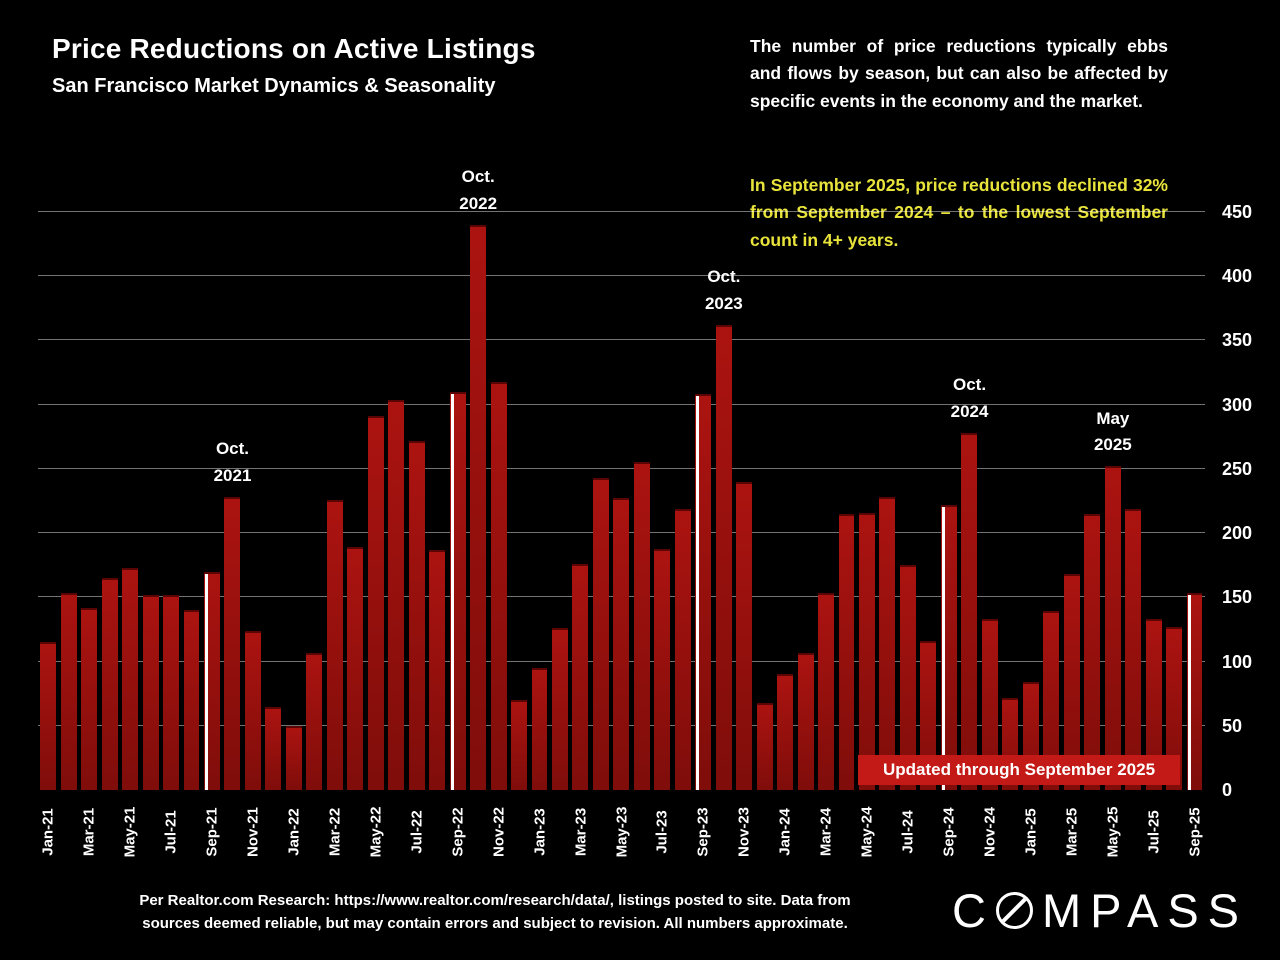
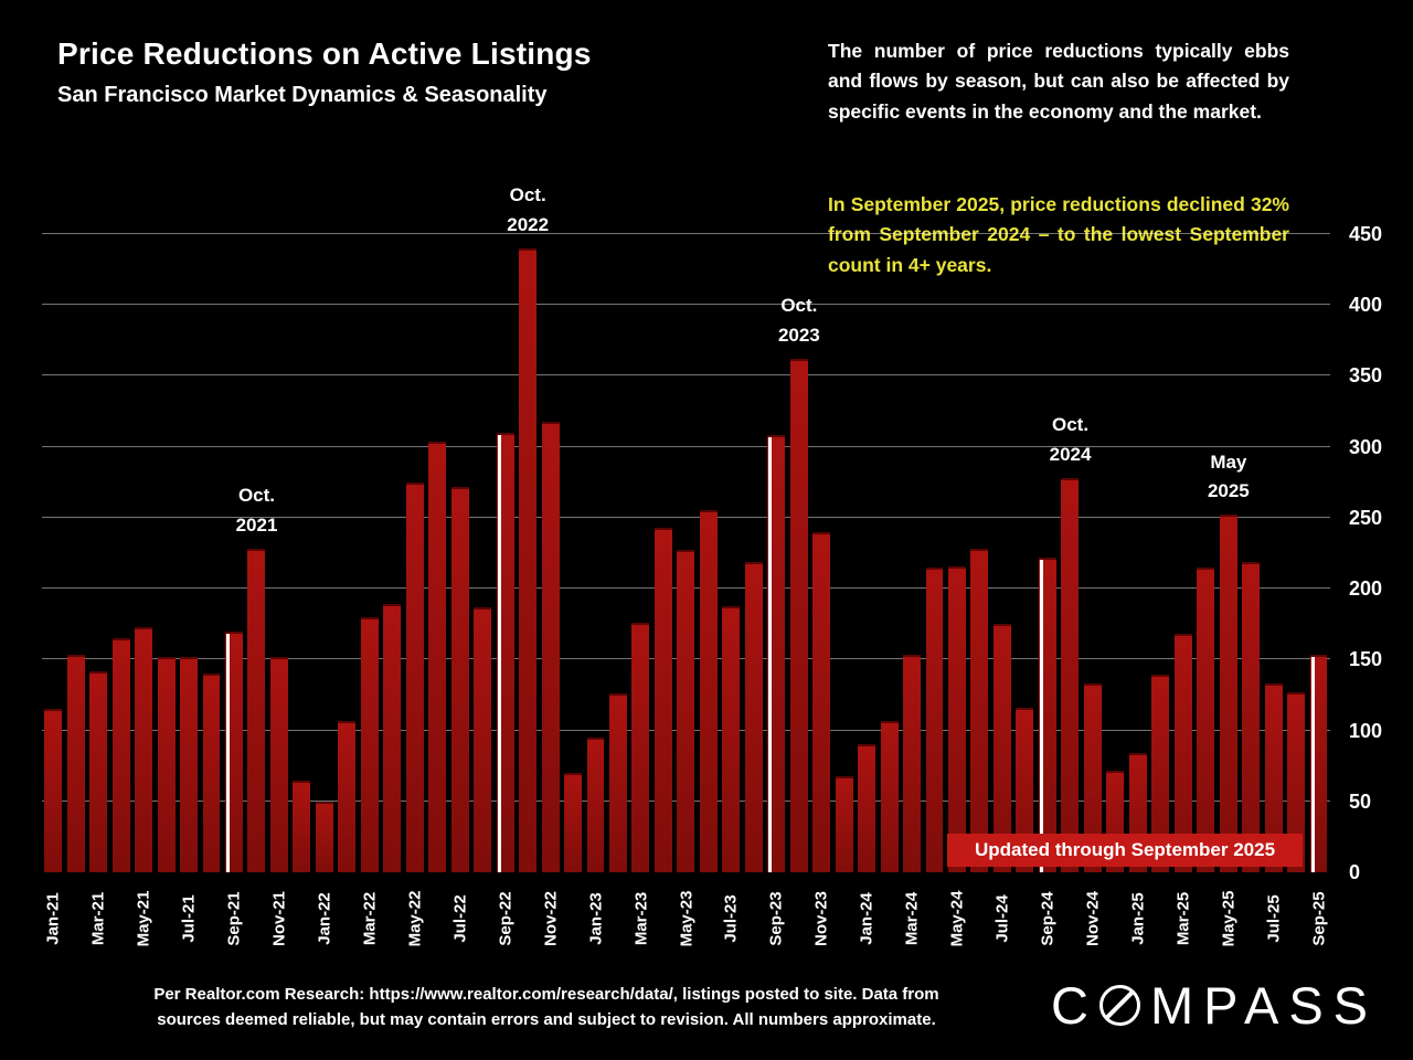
Nov-21: 124 -> 152
Mar-22: 226 -> 180
May-22: 291 -> 275
